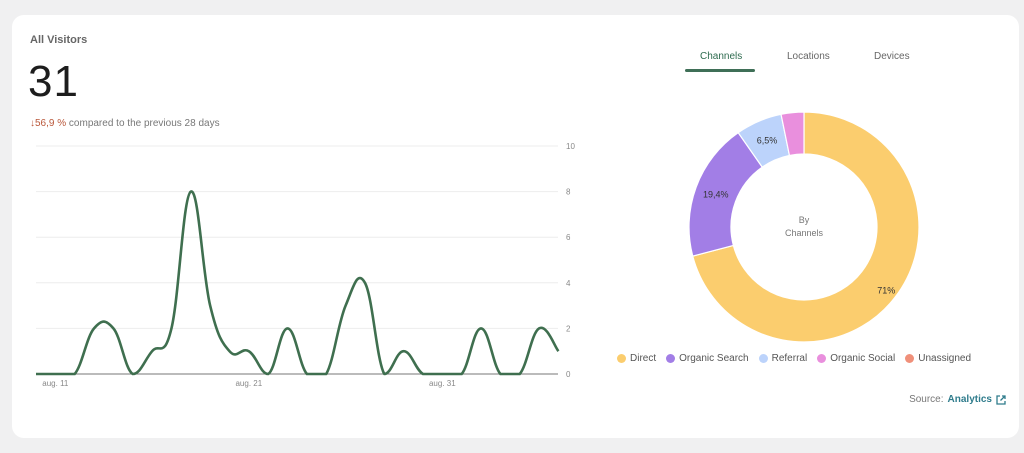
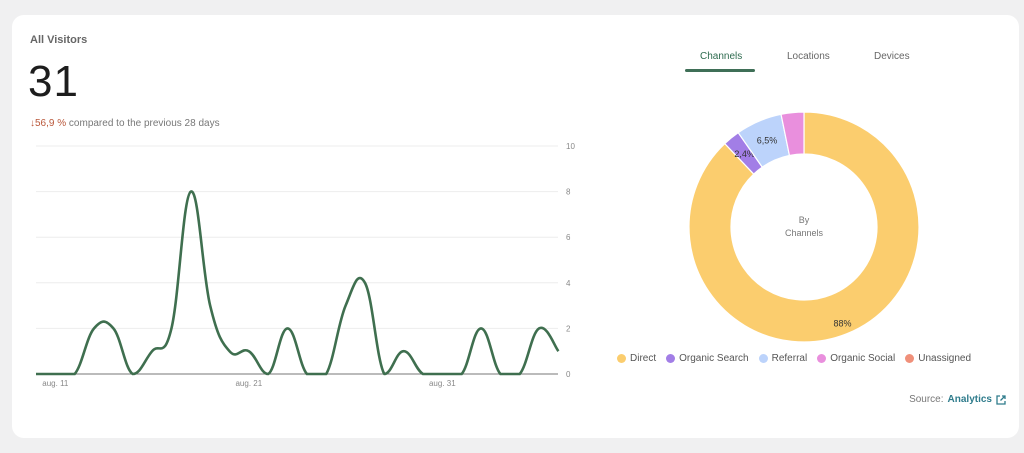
By Channels/Direct: 71% -> 88%
By Channels/Organic Search: 19,4% -> 2,4%
